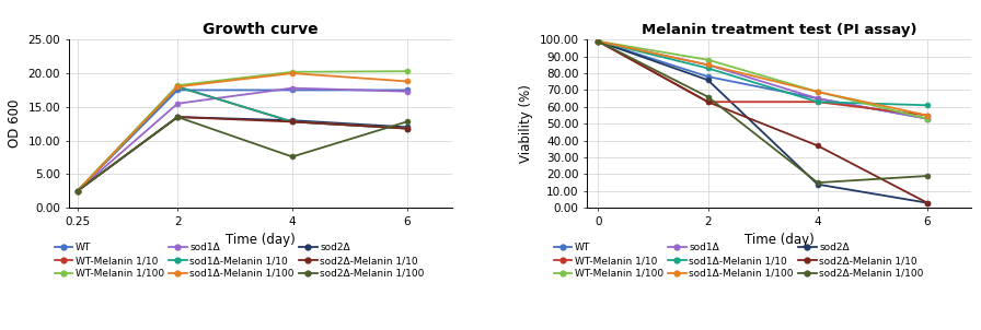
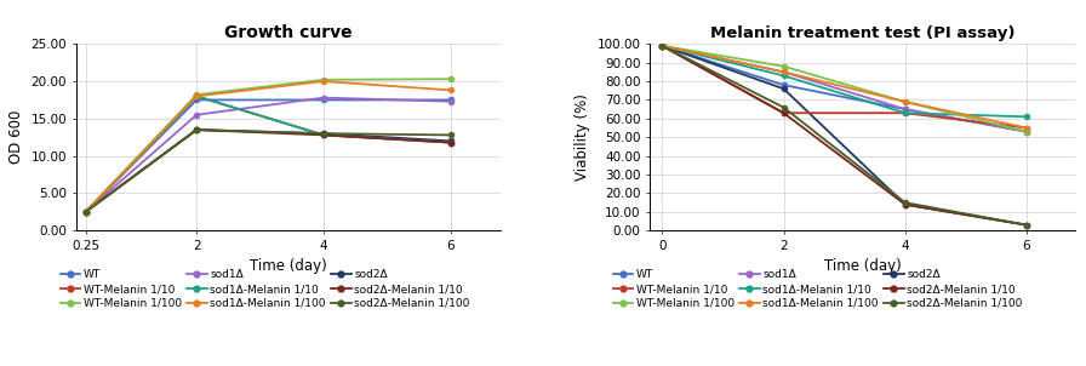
Growth curve/sod2Δ-Melanin 1/100/4: 7.6 -> 13.0
Melanin treatment test (PI assay)/sod2Δ-Melanin 1/10/4: 37 -> 14
Melanin treatment test (PI assay)/sod2Δ-Melanin 1/100/6: 19 -> 3
